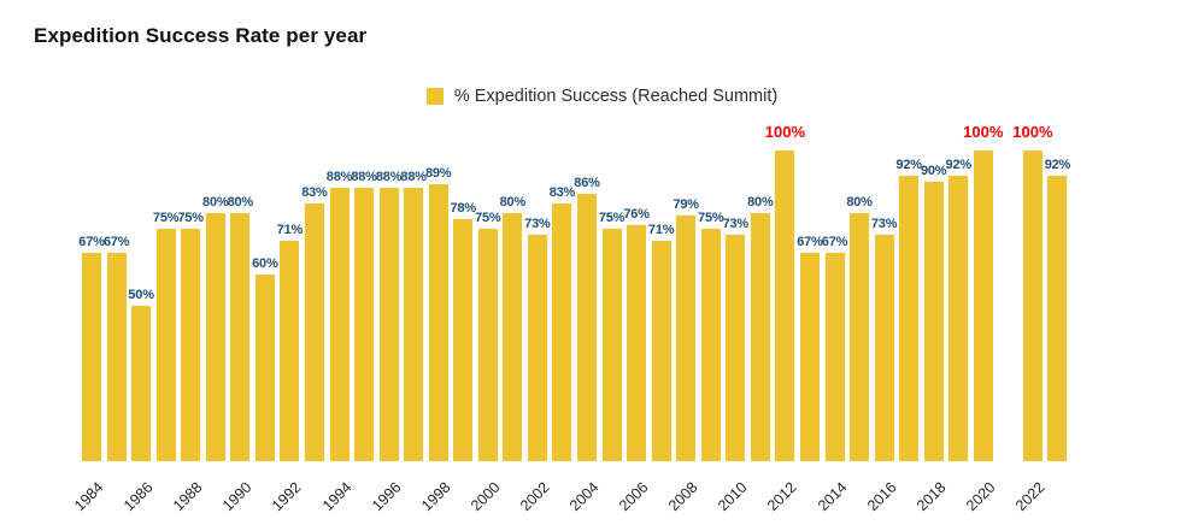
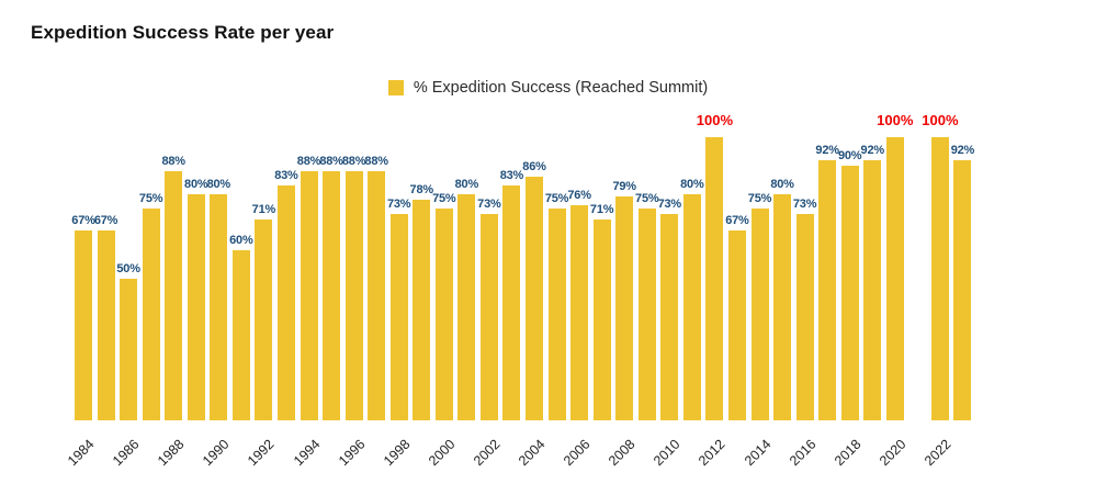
1988: 75% -> 88%
1998: 89% -> 73%
2014: 67% -> 75%
